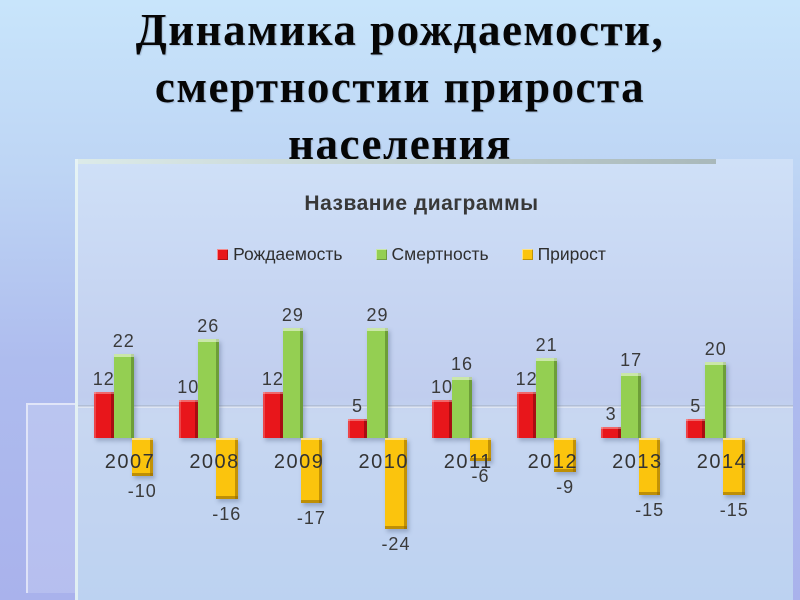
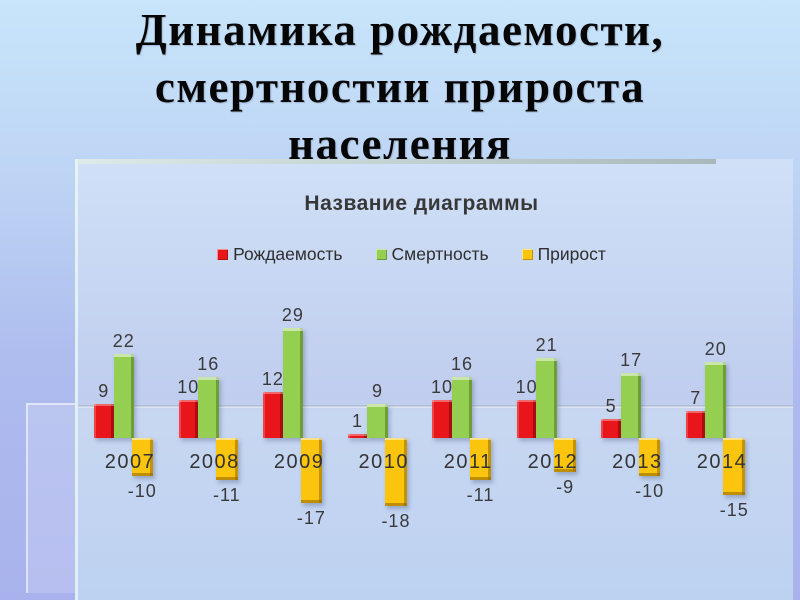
Рождаемость/2007: 12 -> 9
Смертность/2008: 26 -> 16
Прирост/2008: -16 -> -11
Рождаемость/2010: 5 -> 1
Смертность/2010: 29 -> 9
Прирост/2010: -24 -> -18
Прирост/2011: -6 -> -11
Рождаемость/2012: 12 -> 10
Рождаемость/2013: 3 -> 5
Прирост/2013: -15 -> -10
Рождаемость/2014: 5 -> 7
